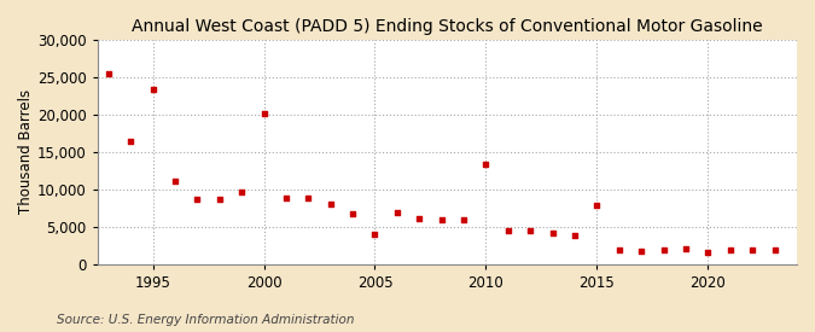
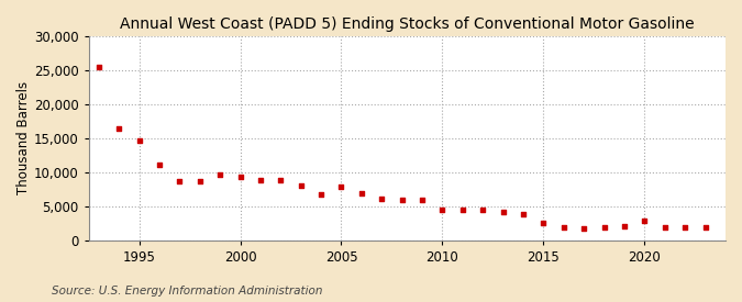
1995: 23,400 -> 14,600
2000: 20,200 -> 9,300
2005: 4,000 -> 7,900
2010: 13,400 -> 4,400
2015: 7,800 -> 2,600
2020: 1,600 -> 2,900
